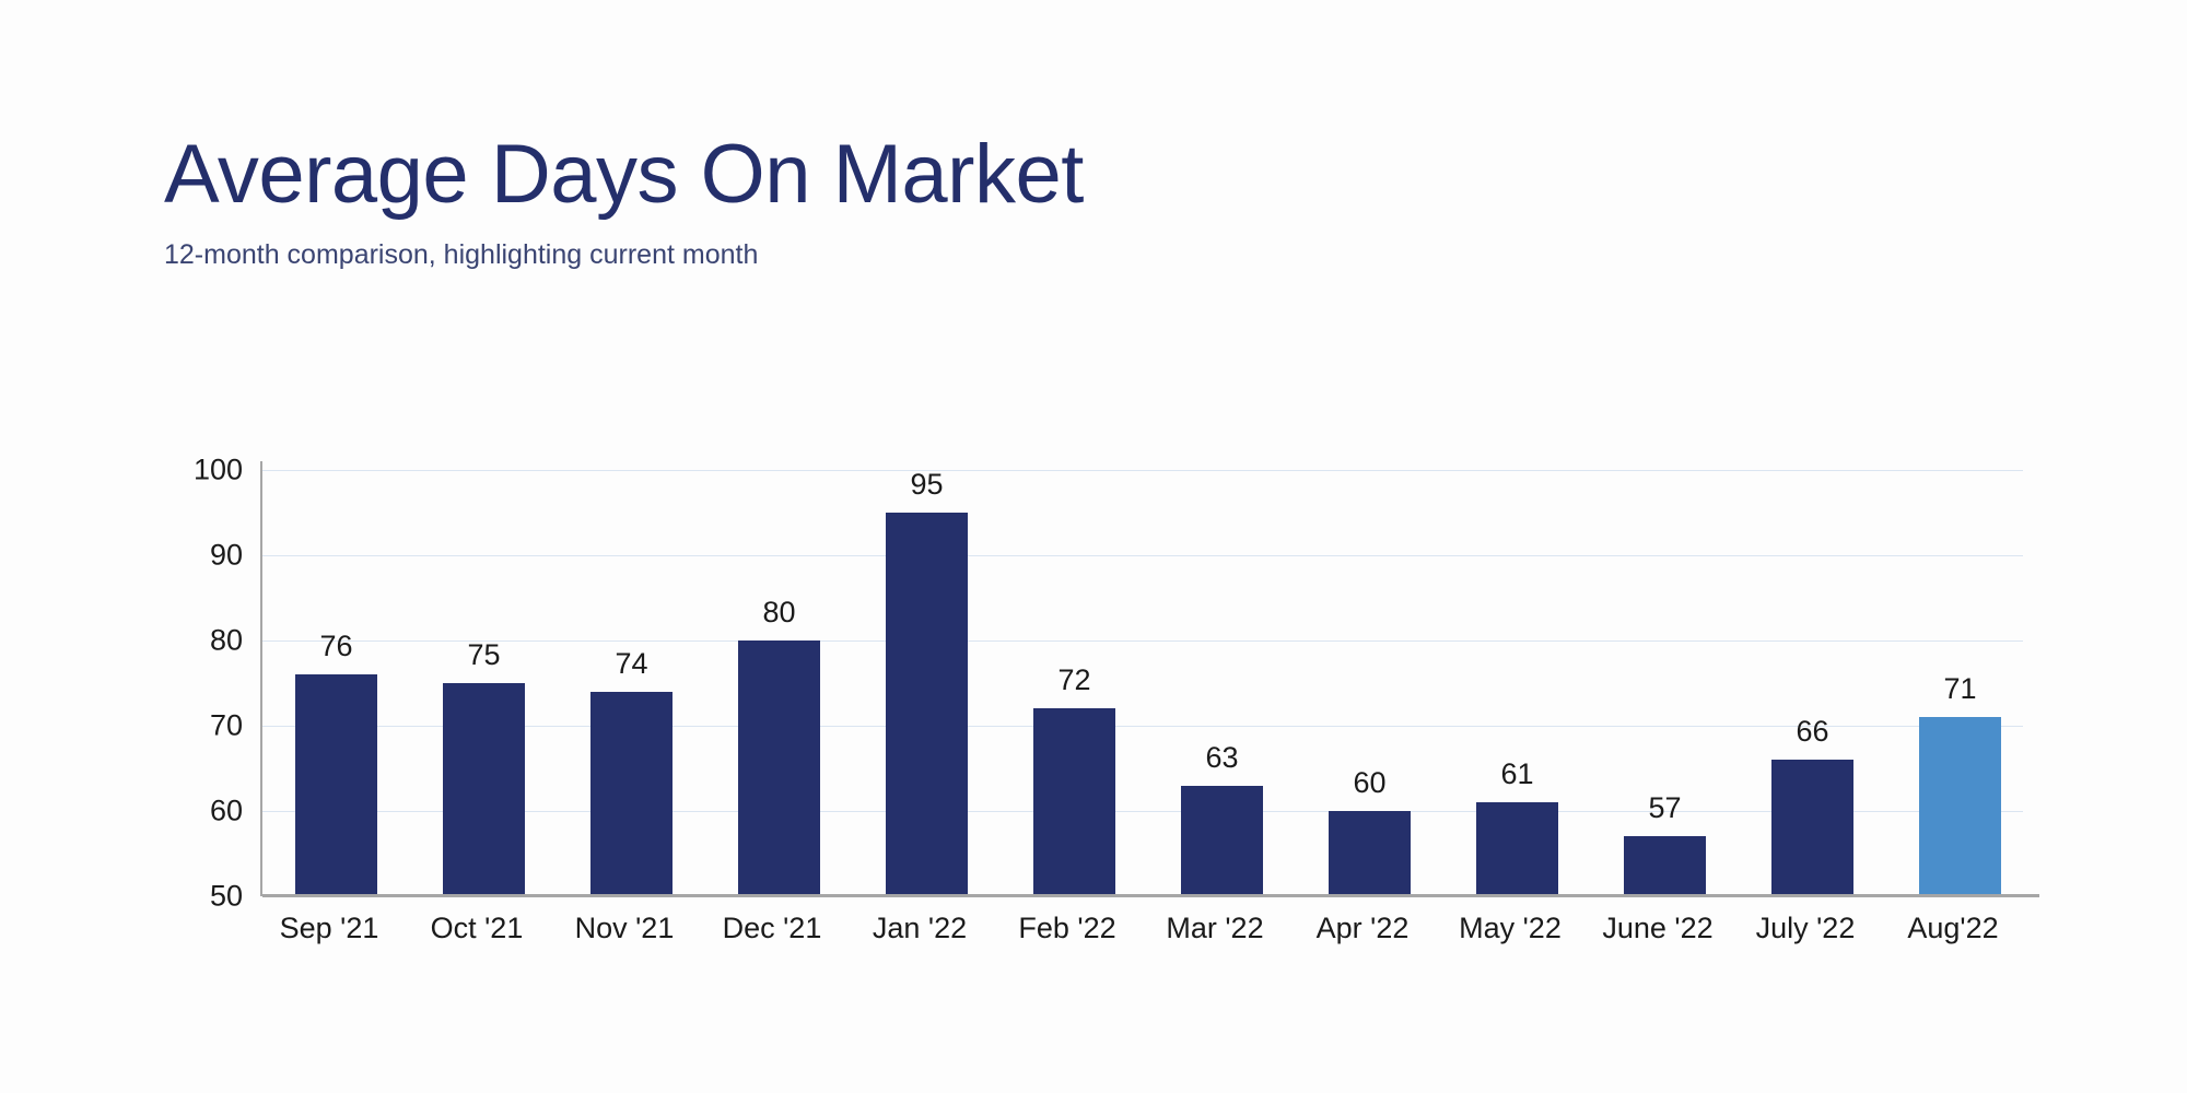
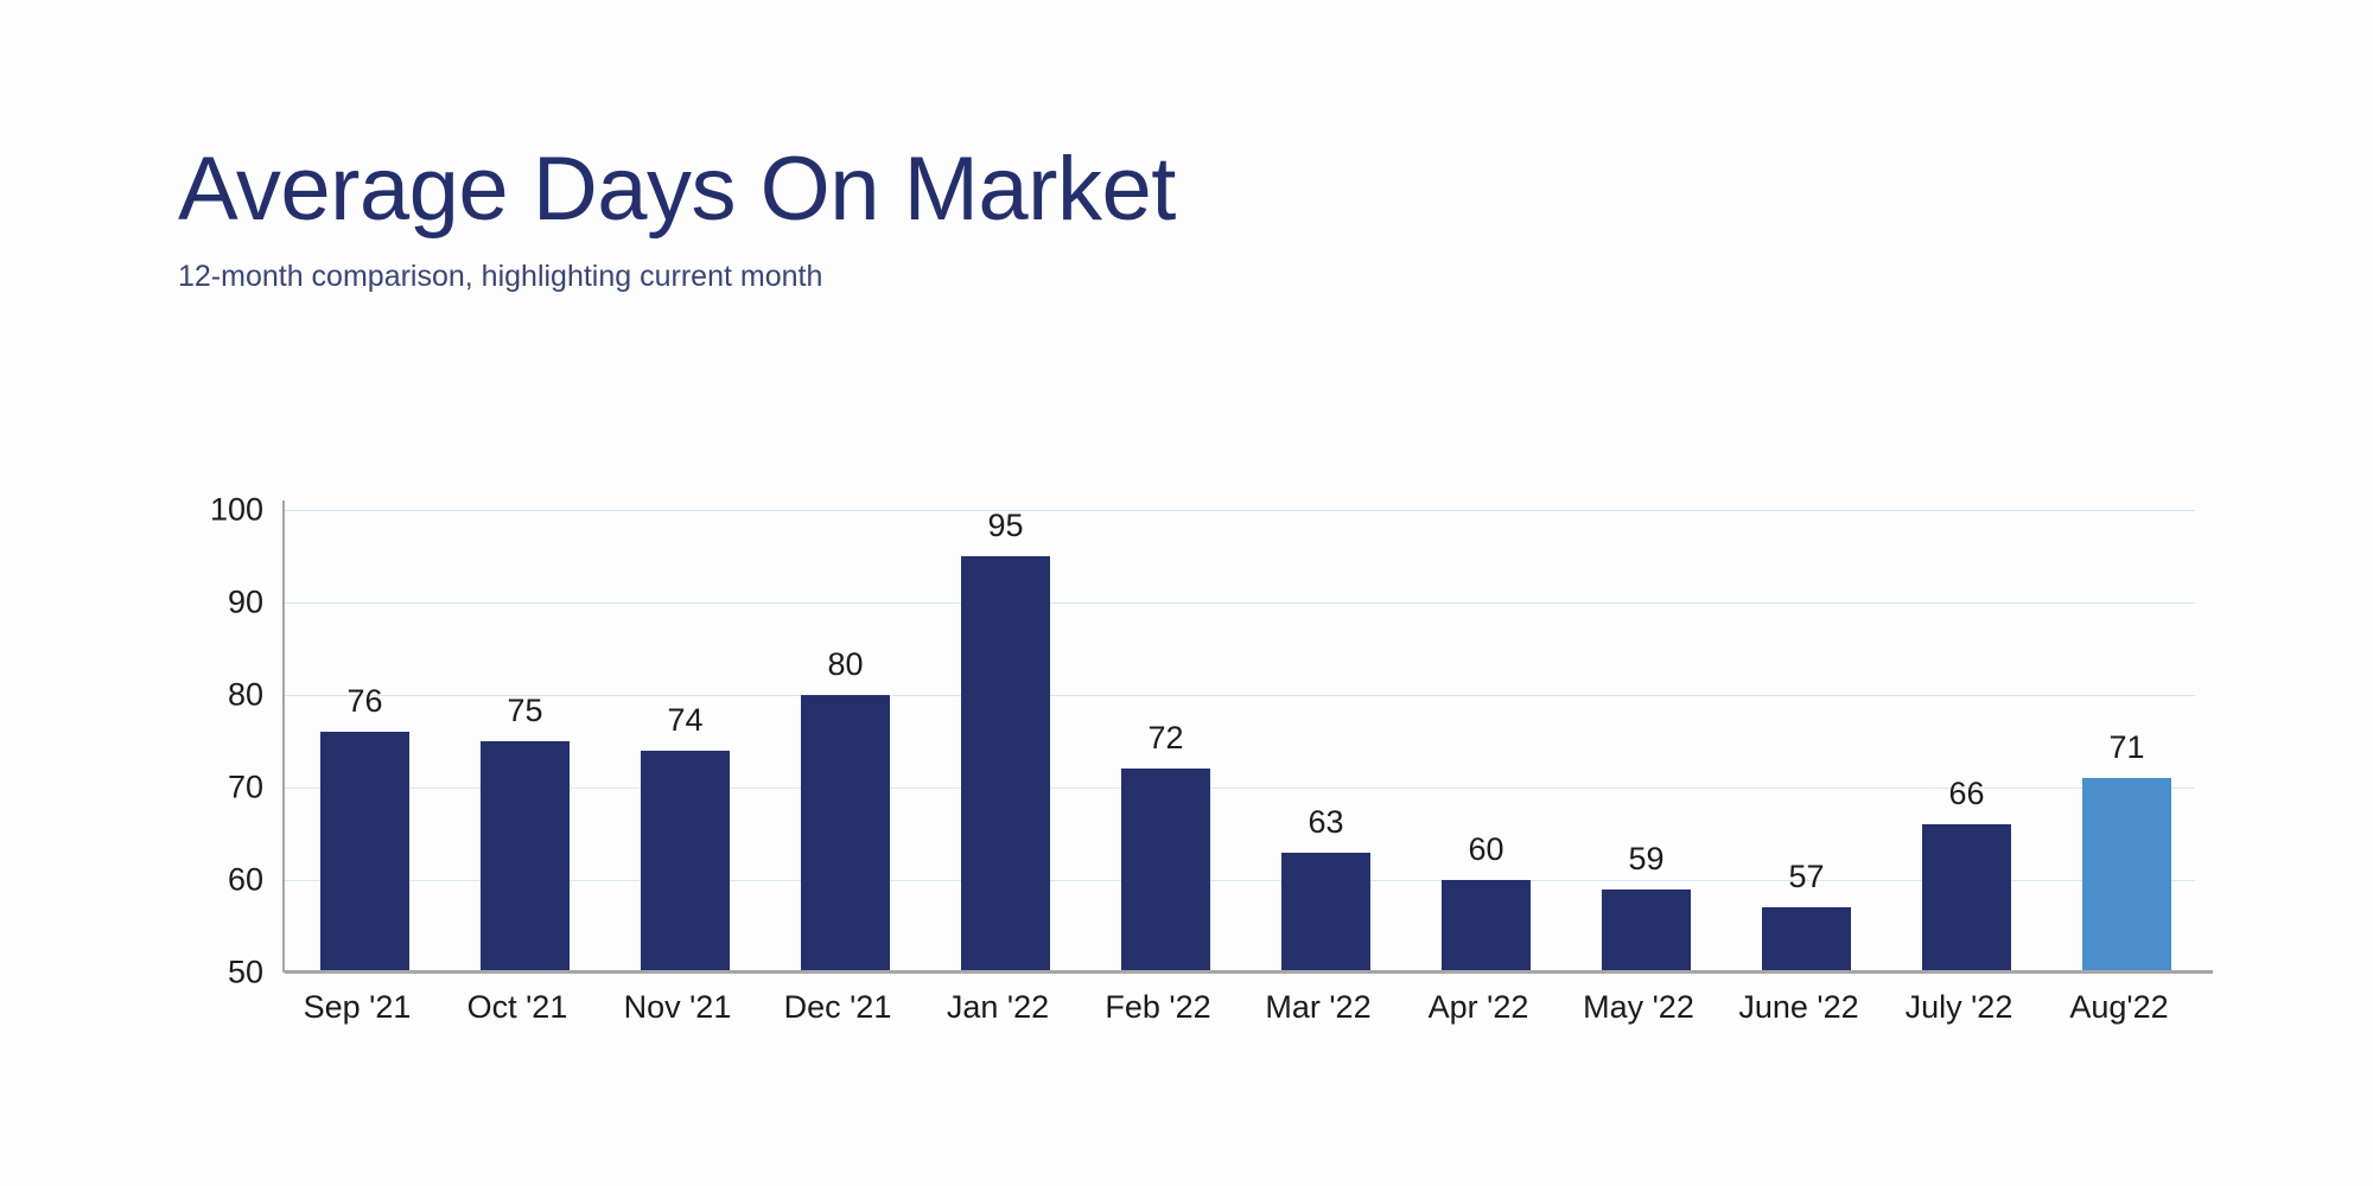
May '22: 61 -> 59
